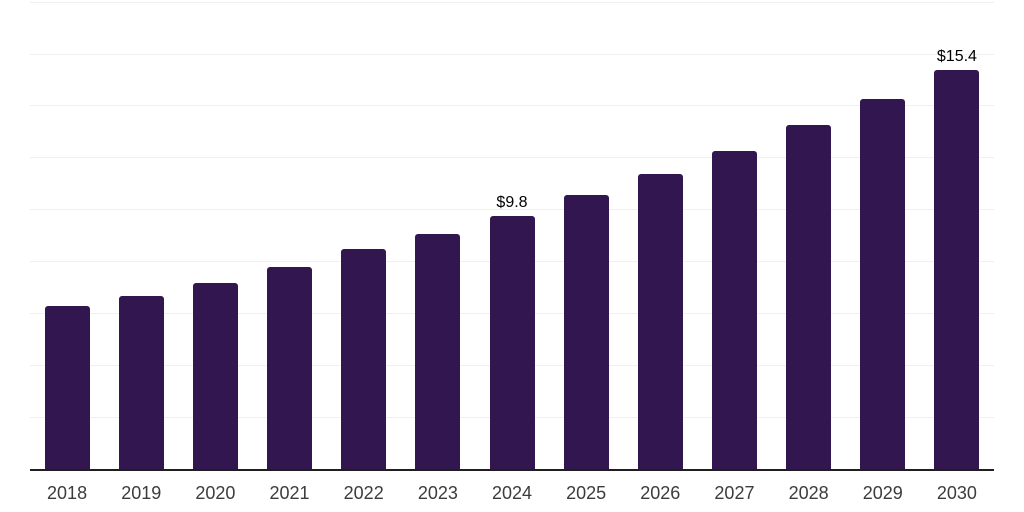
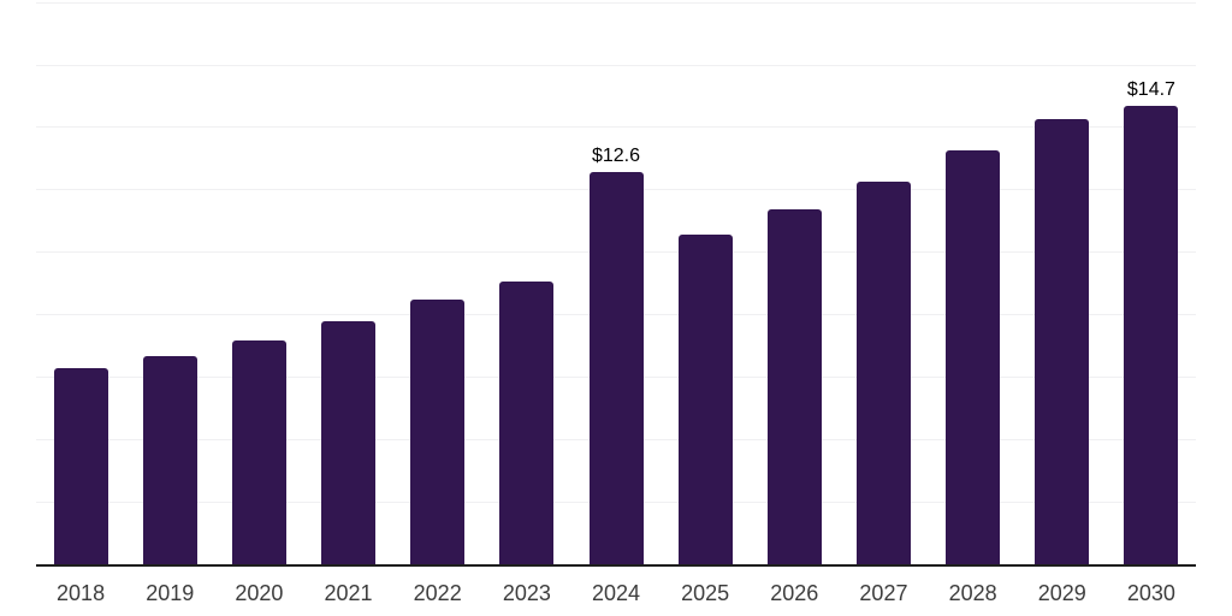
2024: $9.8 -> $12.6
2030: $15.4 -> $14.7
